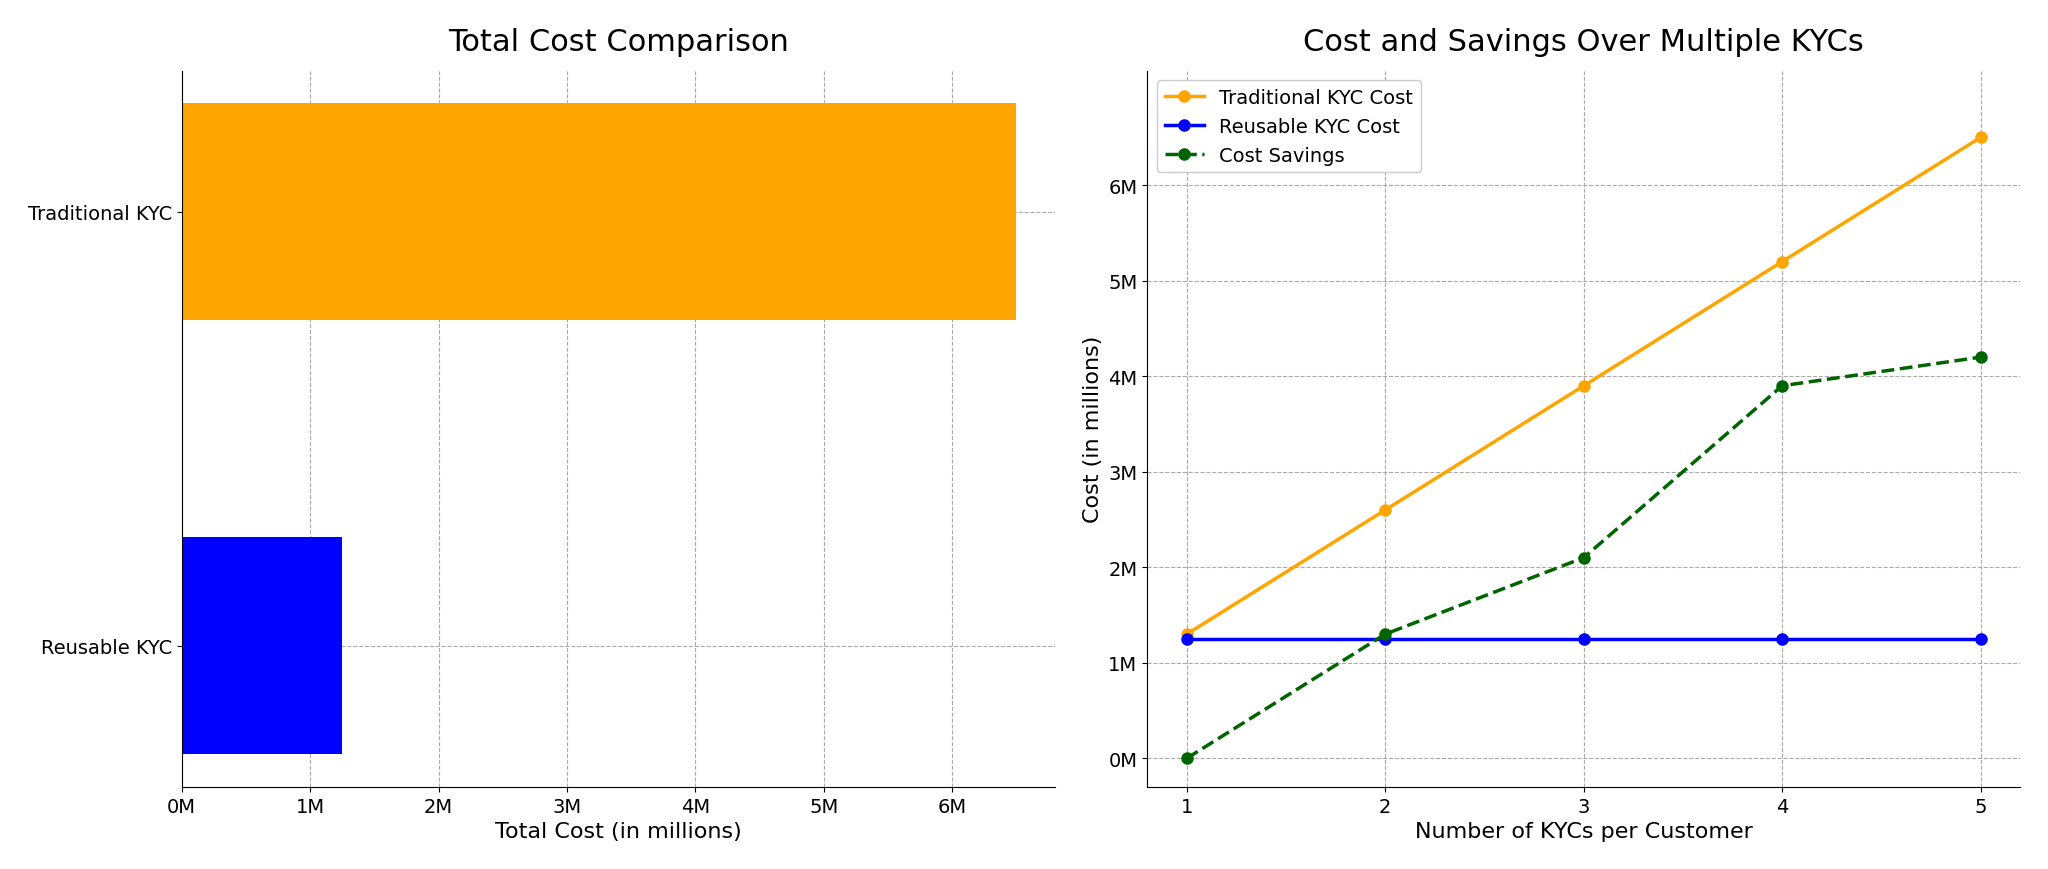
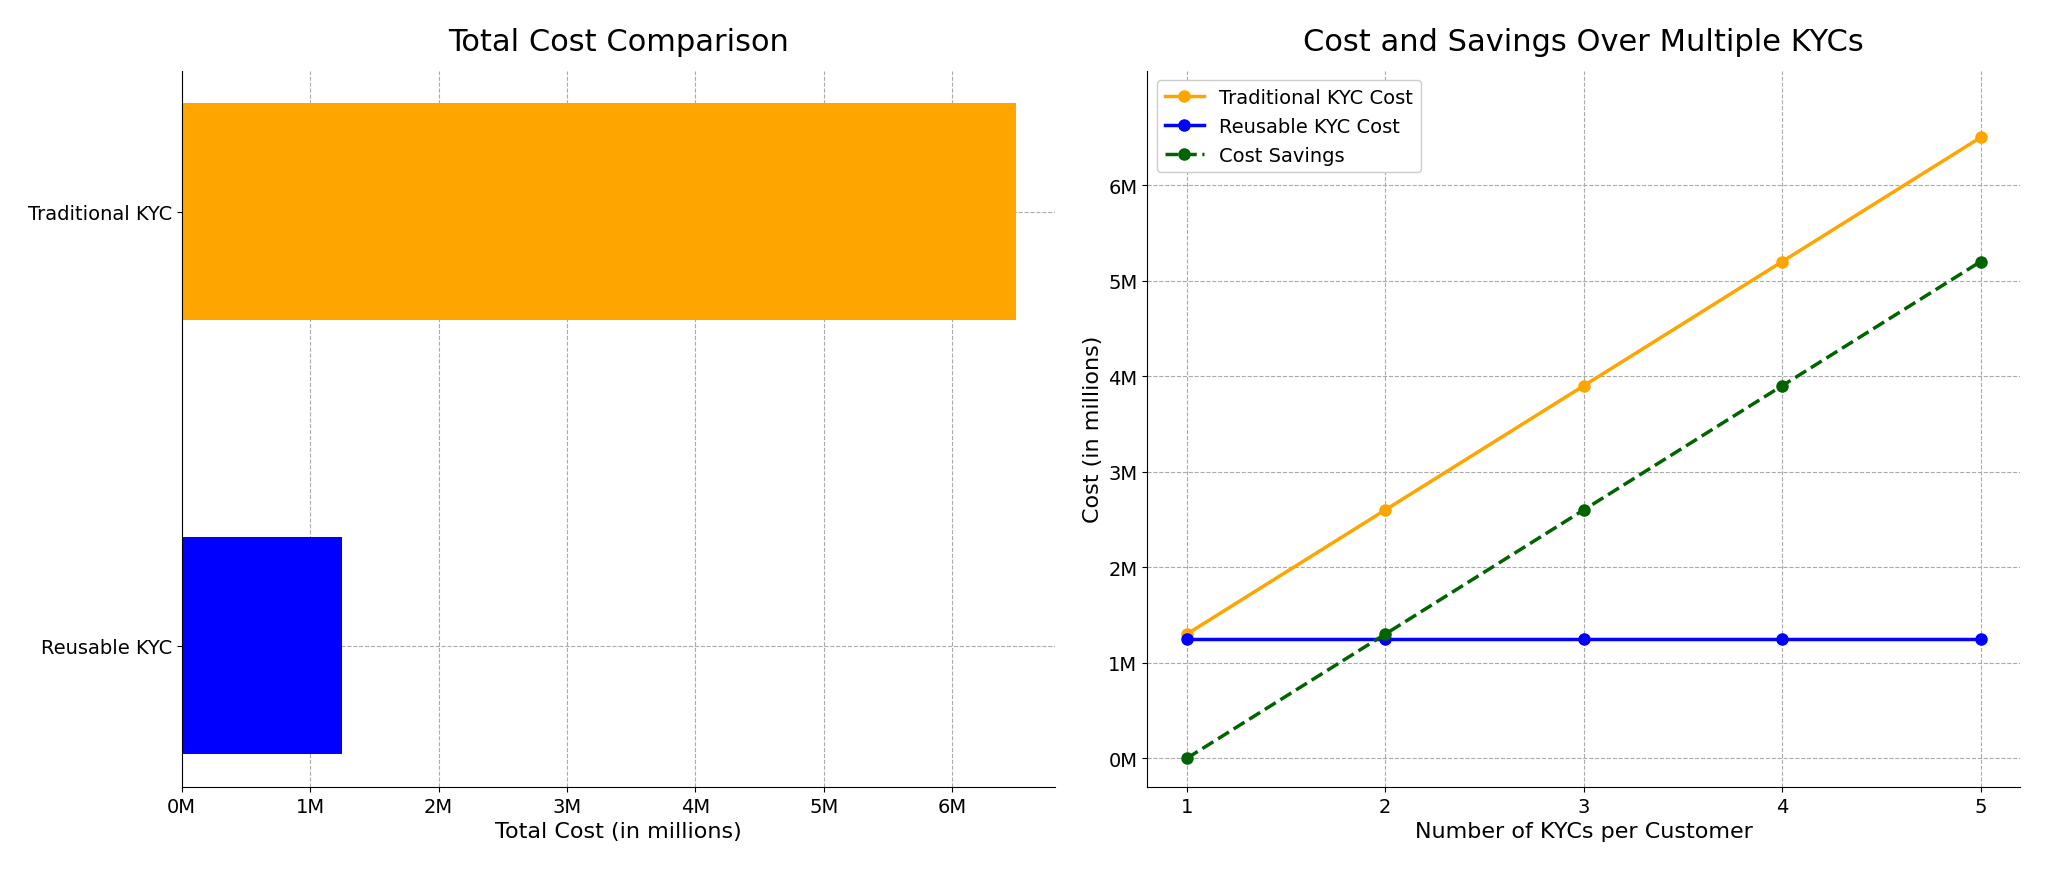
Cost and Savings Over Multiple KYCs/Cost Savings/3: 2.1M -> 2.6M
Cost and Savings Over Multiple KYCs/Cost Savings/5: 4.2M -> 5.2M
